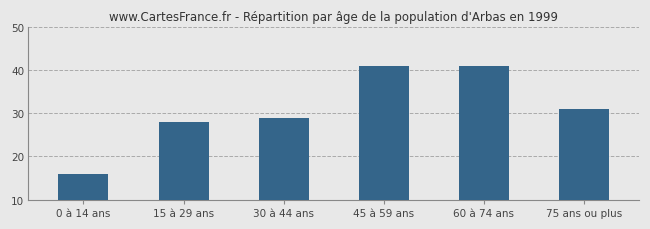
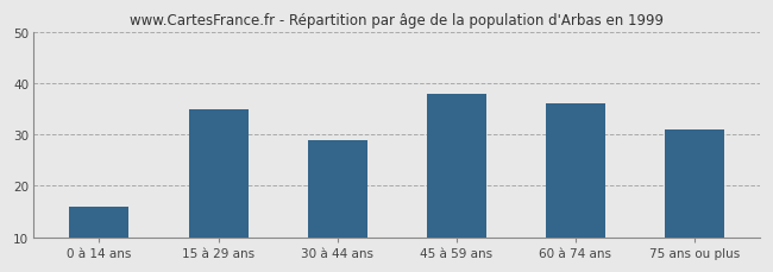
15 à 29 ans: 28 -> 35
45 à 59 ans: 41 -> 38
60 à 74 ans: 41 -> 36
